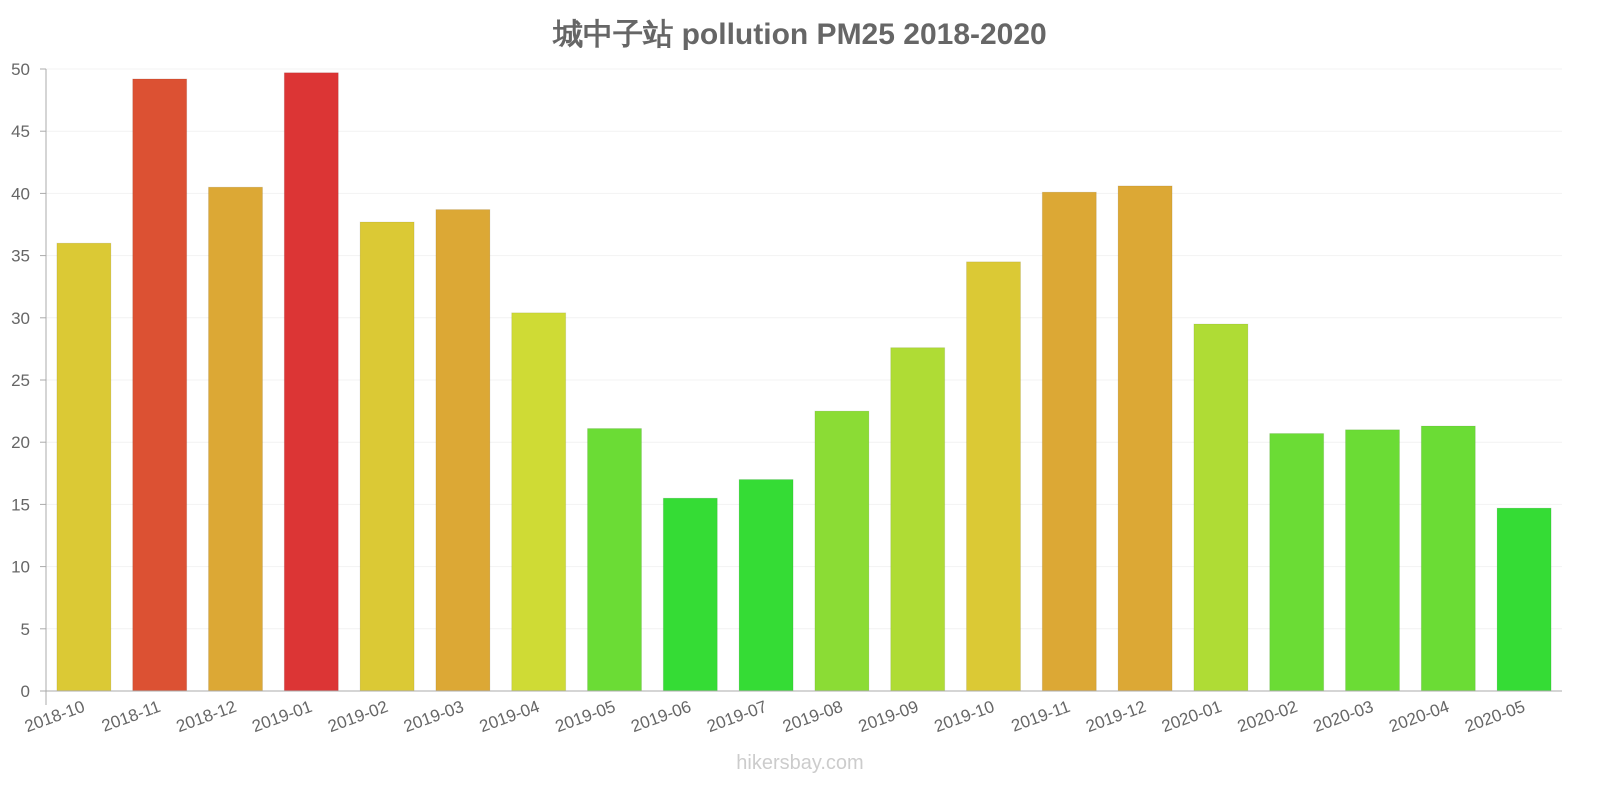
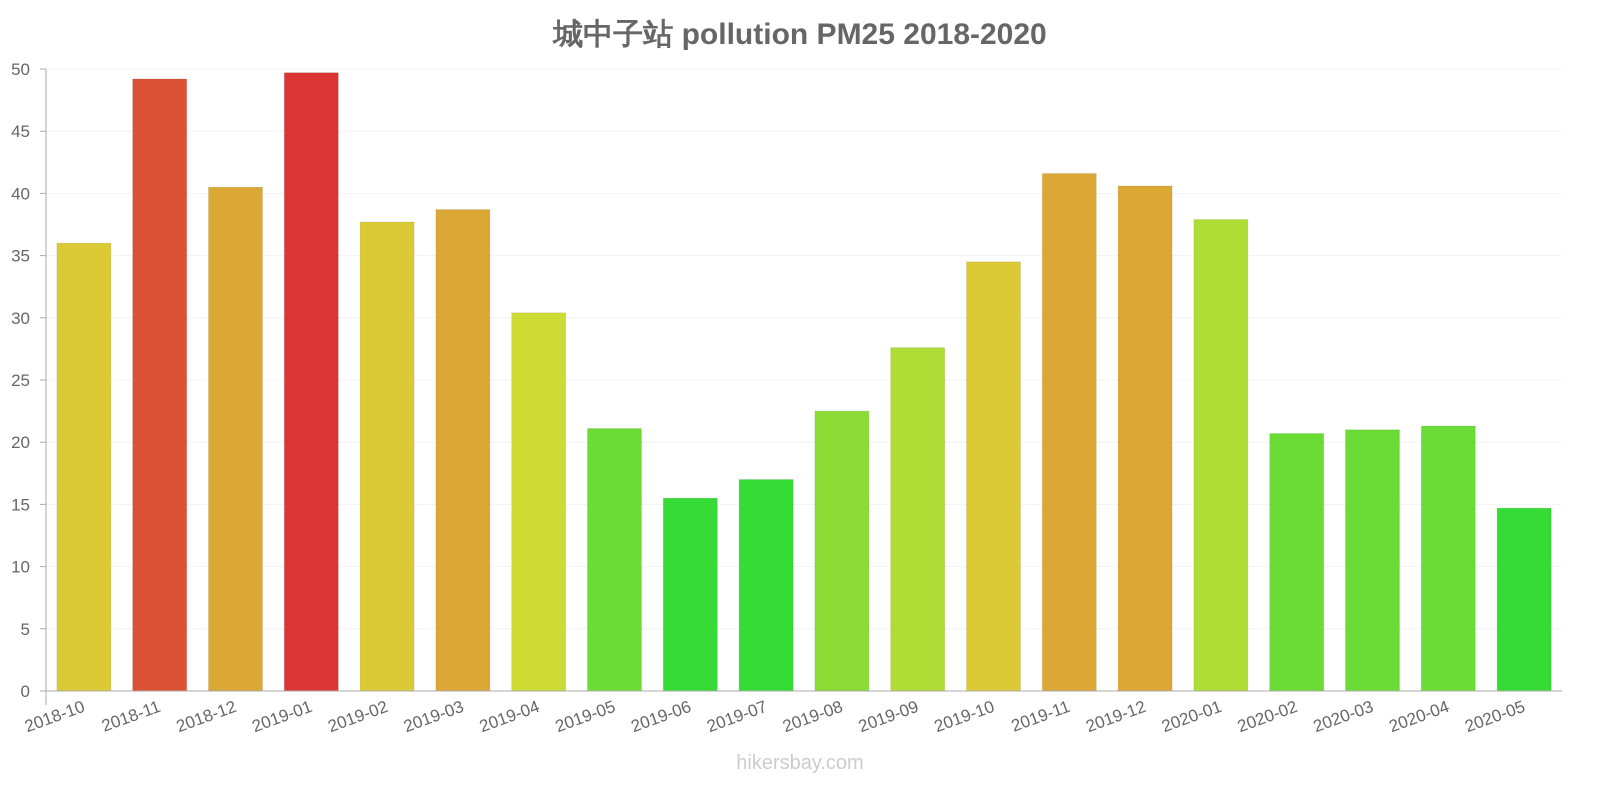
2019-11: 40.1 -> 41.6
2020-01: 29.5 -> 37.9
